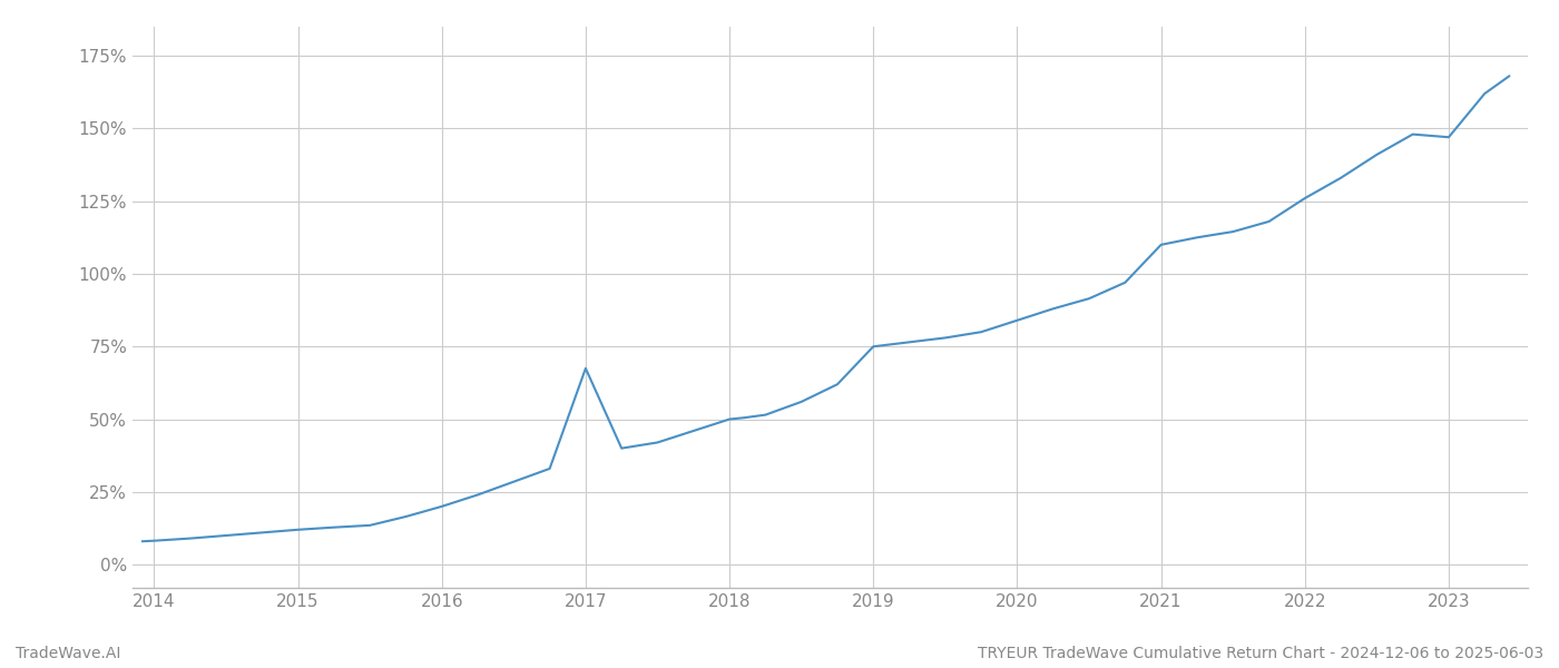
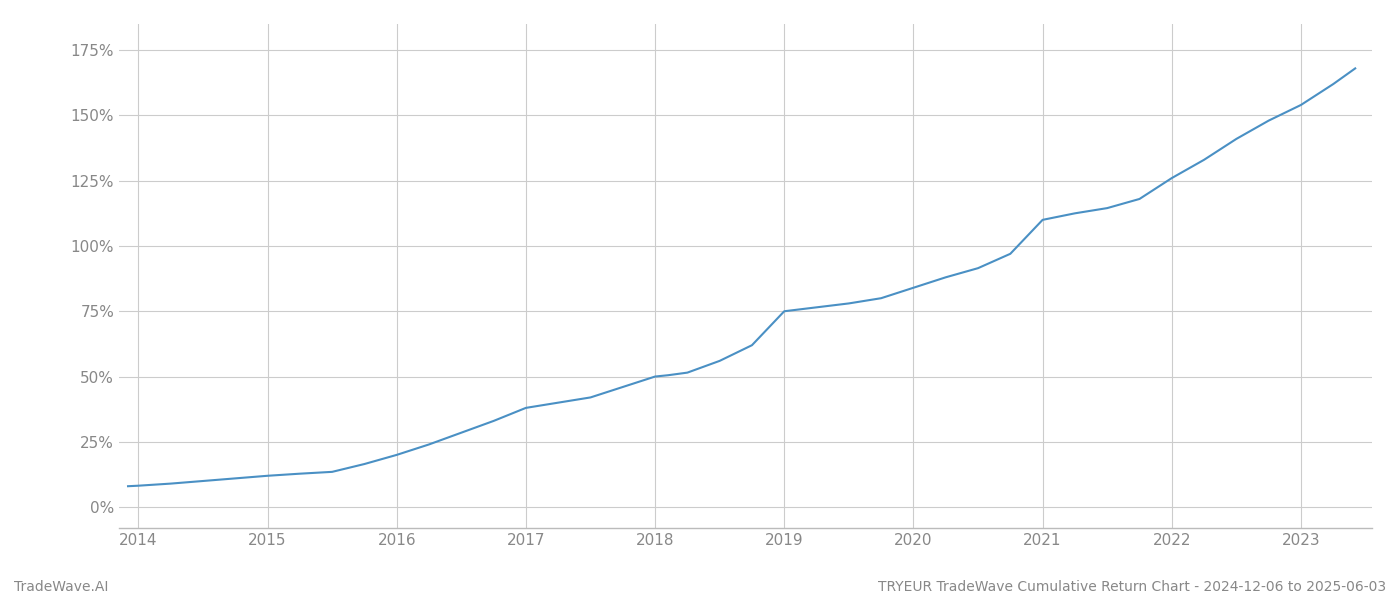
2017: 67.5% -> 38.0%
2023: 147.0% -> 154.0%
